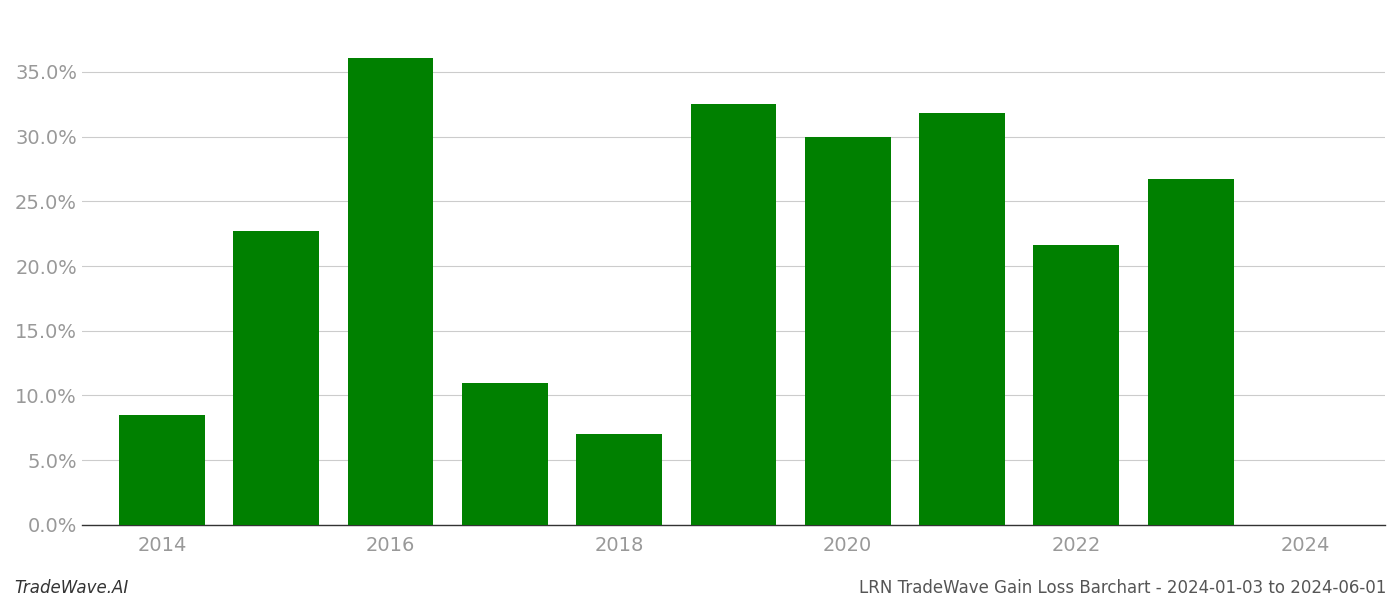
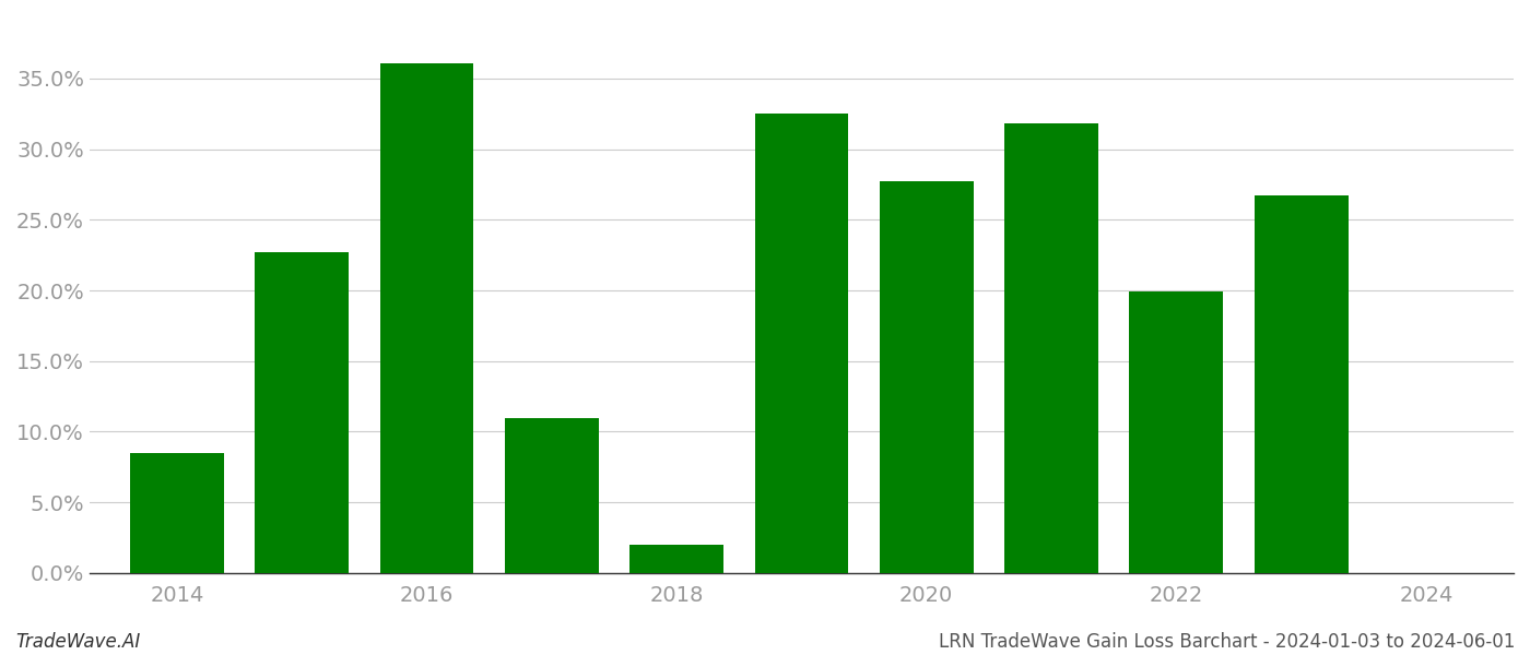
2018: 7.0% -> 2.0%
2020: 30.0% -> 27.7%
2022: 21.6% -> 19.9%
